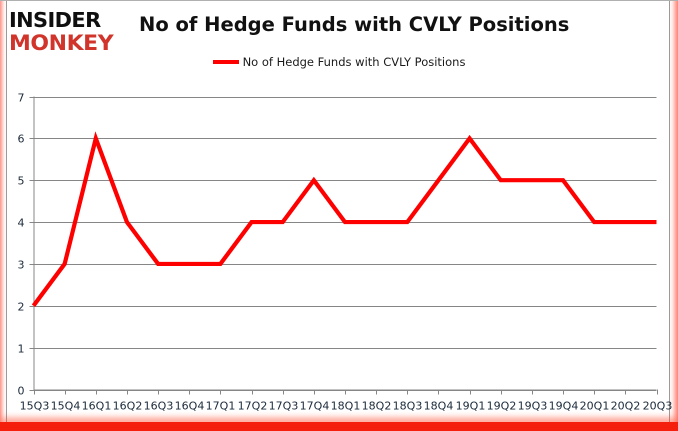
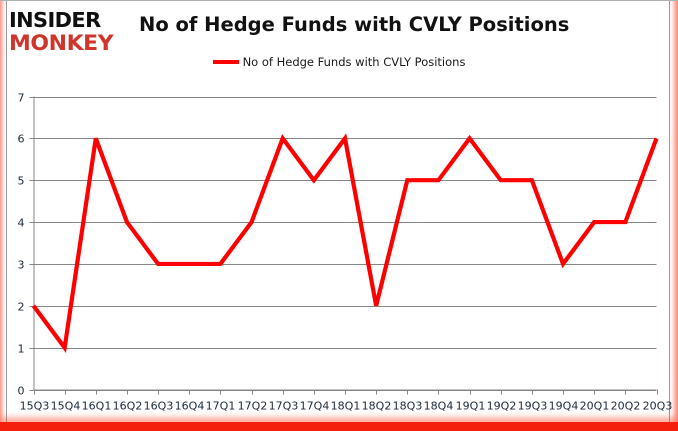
15Q4: 3 -> 1
17Q3: 4 -> 6
18Q1: 4 -> 6
18Q2: 4 -> 2
18Q3: 4 -> 5
19Q4: 5 -> 3
20Q3: 4 -> 6
